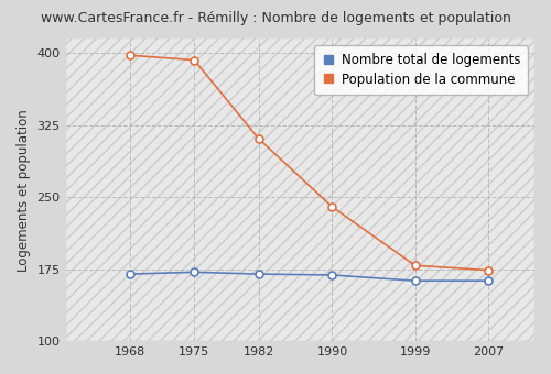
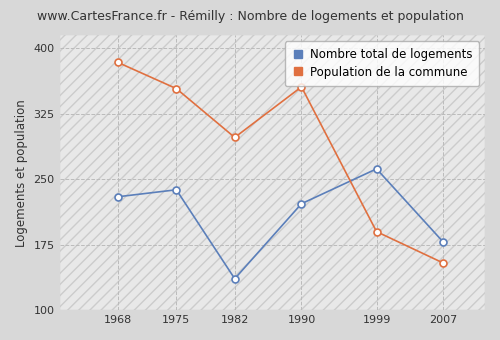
Nombre total de logements/1968: 170 -> 230
Population de la commune/1968: 398 -> 384
Nombre total de logements/1975: 172 -> 238
Population de la commune/1975: 393 -> 354
Nombre total de logements/1982: 170 -> 136
Population de la commune/1982: 311 -> 298
Nombre total de logements/1990: 169 -> 222
Population de la commune/1990: 240 -> 356
Nombre total de logements/1999: 163 -> 262
Population de la commune/1999: 179 -> 190
Nombre total de logements/2007: 163 -> 178
Population de la commune/2007: 174 -> 154
